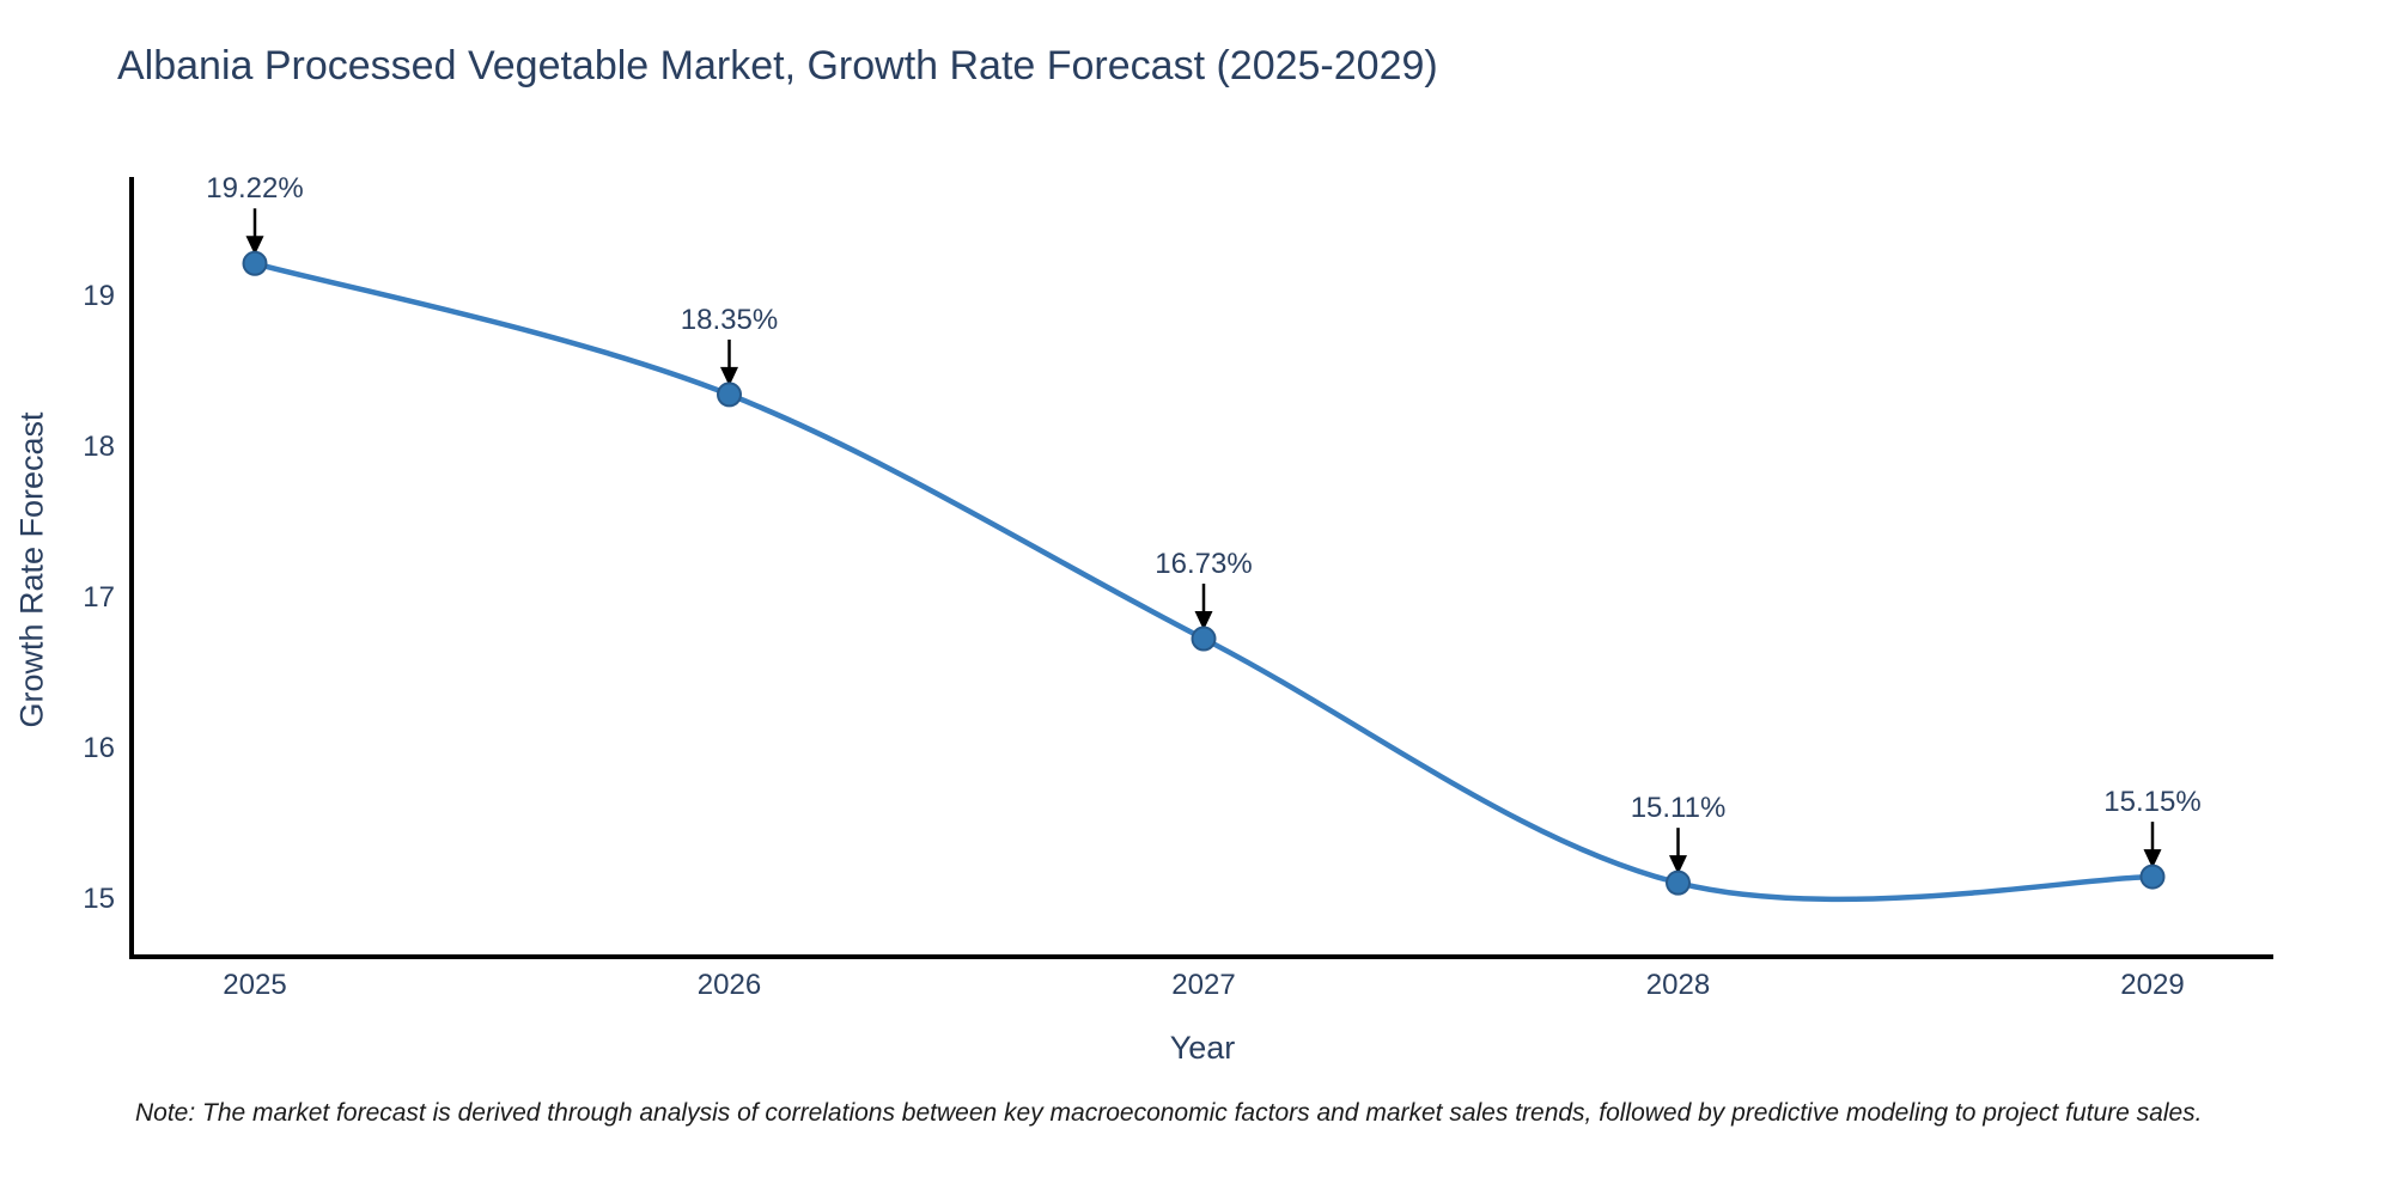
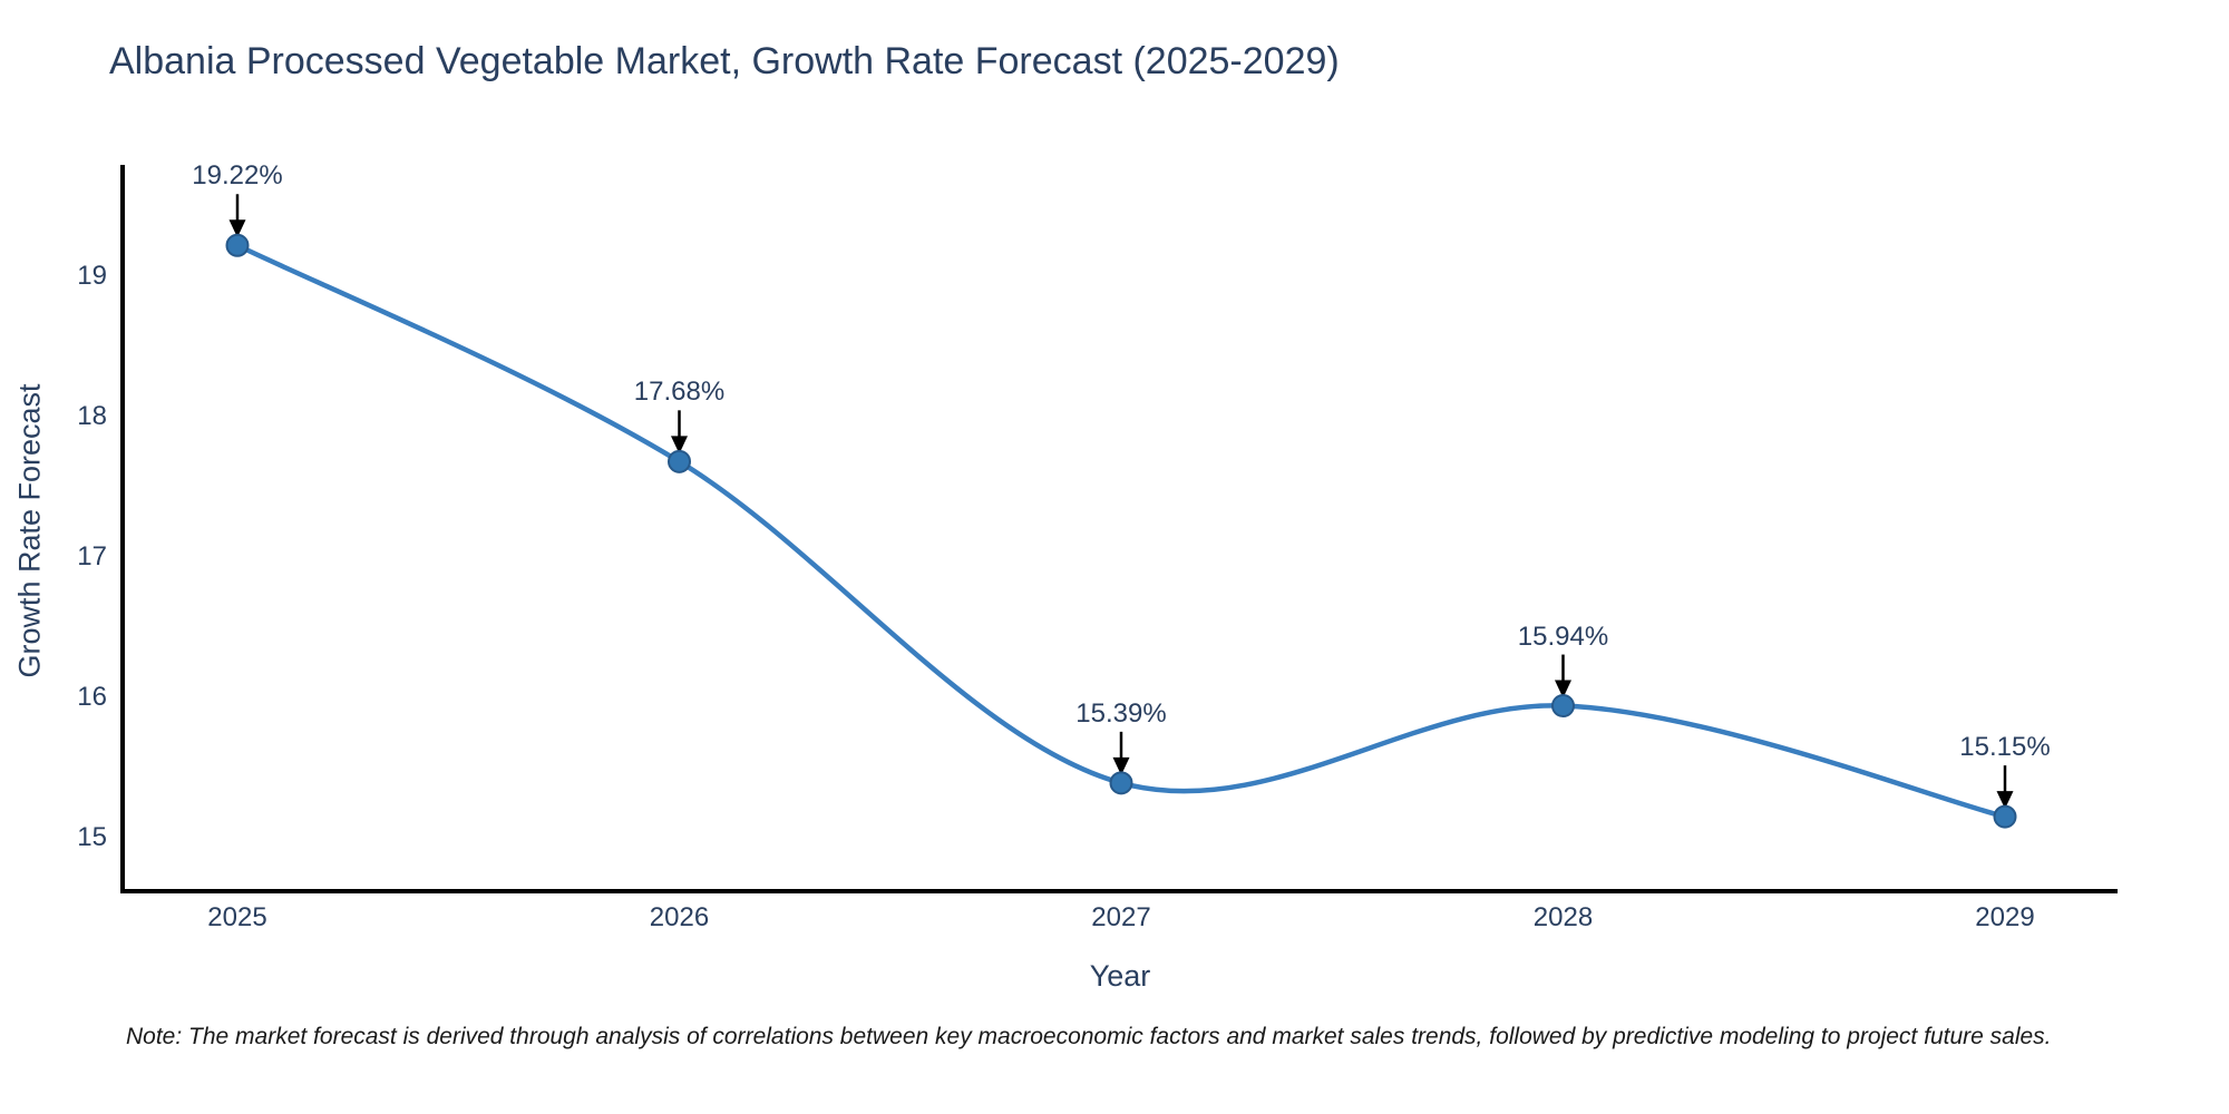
2026: 18.35% -> 17.68%
2027: 16.73% -> 15.39%
2028: 15.11% -> 15.94%
